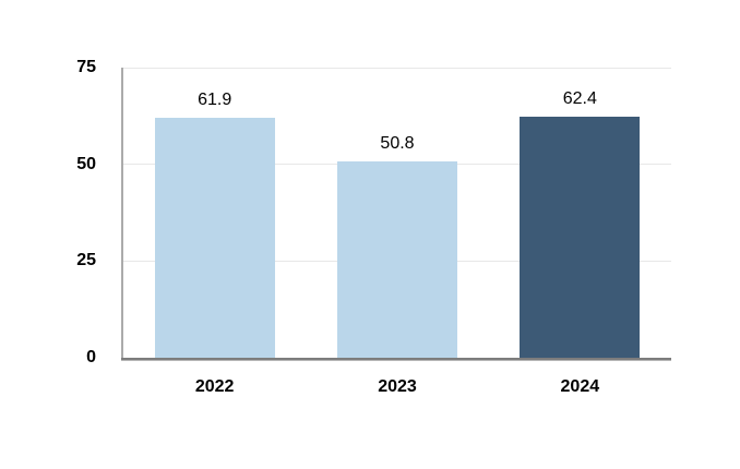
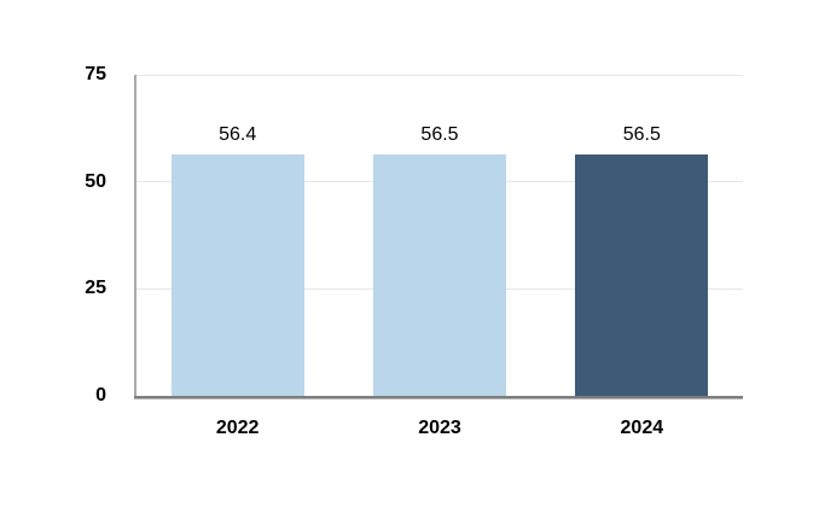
2022: 61.9 -> 56.4
2023: 50.8 -> 56.5
2024: 62.4 -> 56.5
